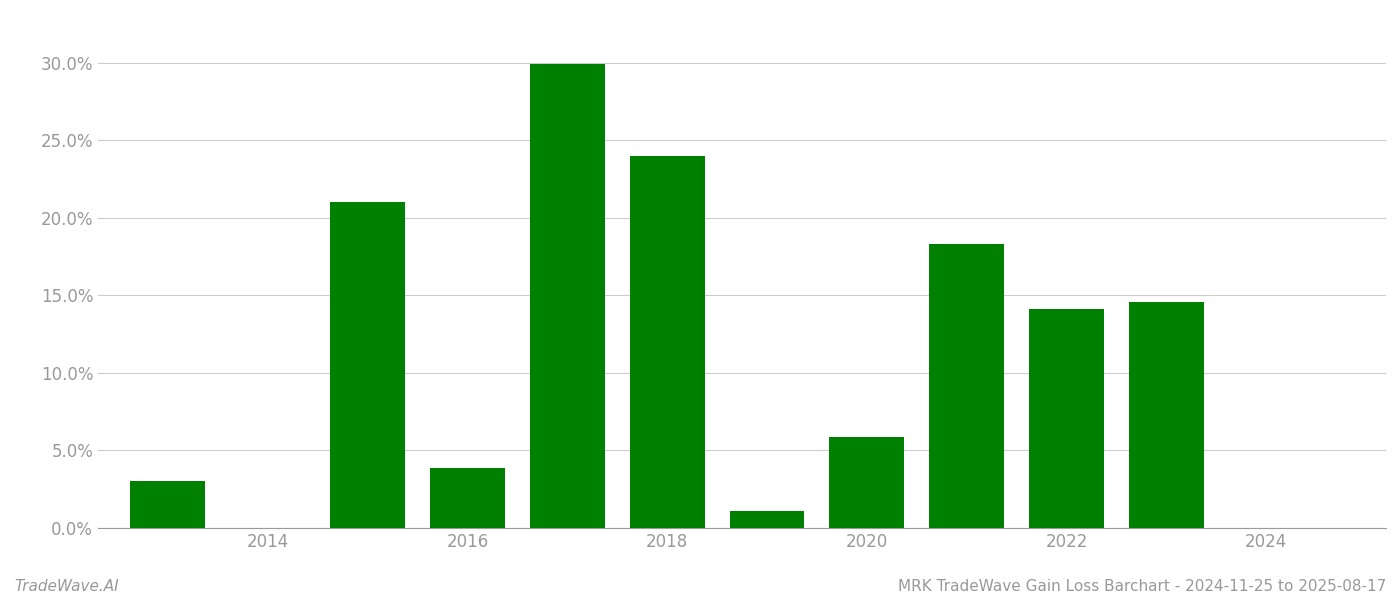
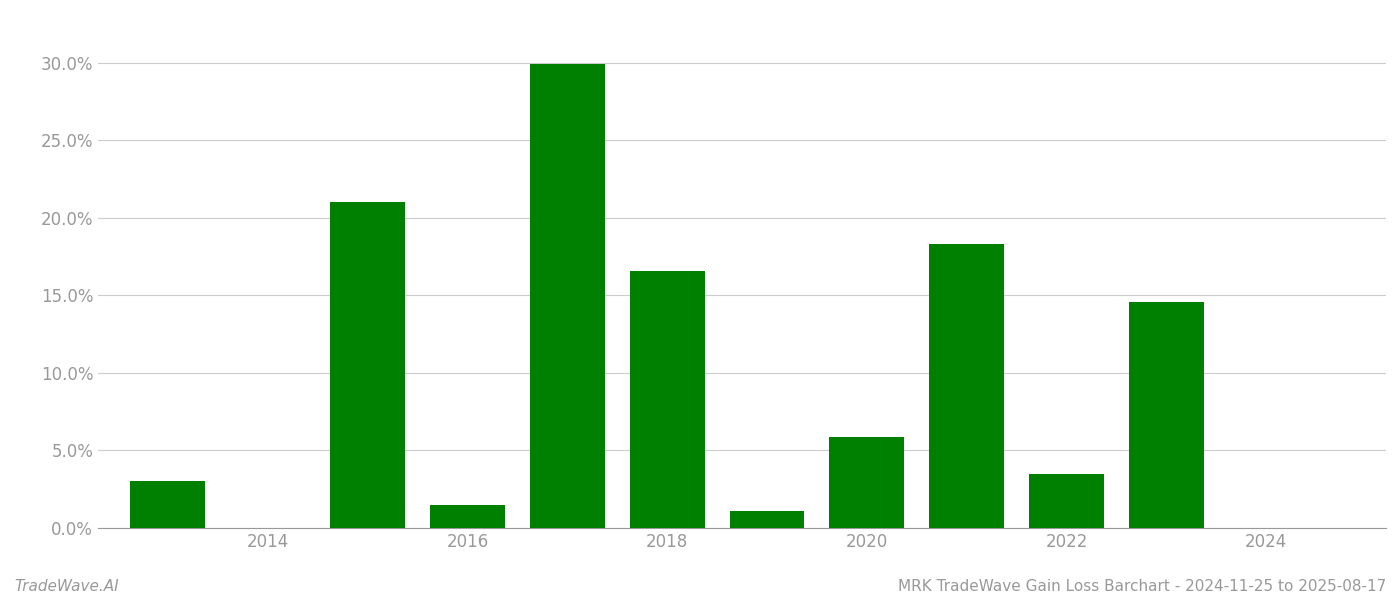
2016: 3.9% -> 1.5%
2018: 24.0% -> 16.6%
2022: 14.1% -> 3.5%
